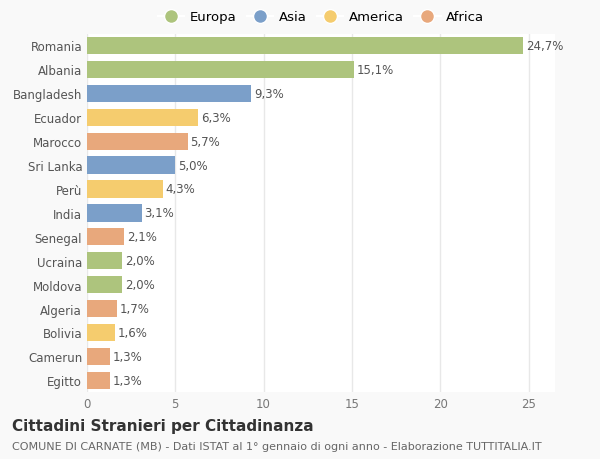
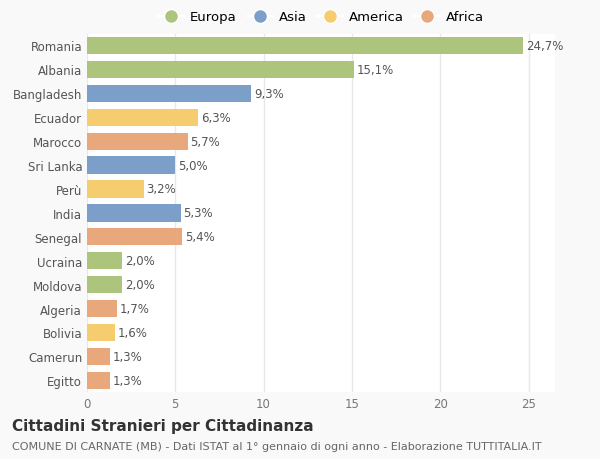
Perù: 4,3% -> 3,2%
India: 3,1% -> 5,3%
Senegal: 2,1% -> 5,4%
